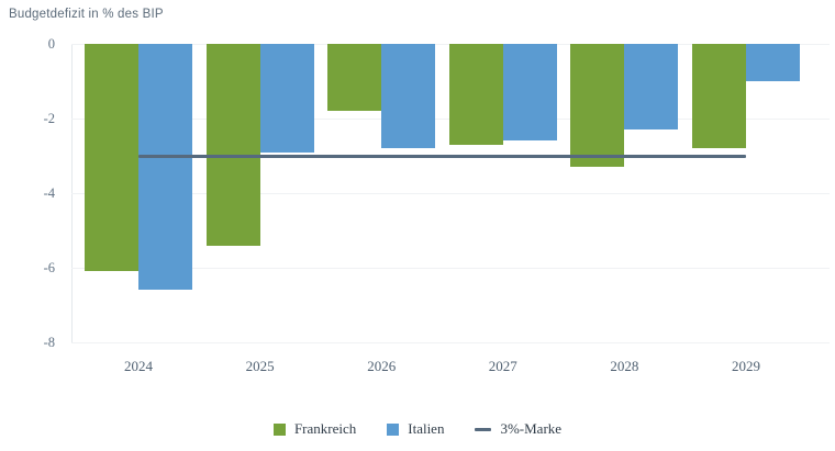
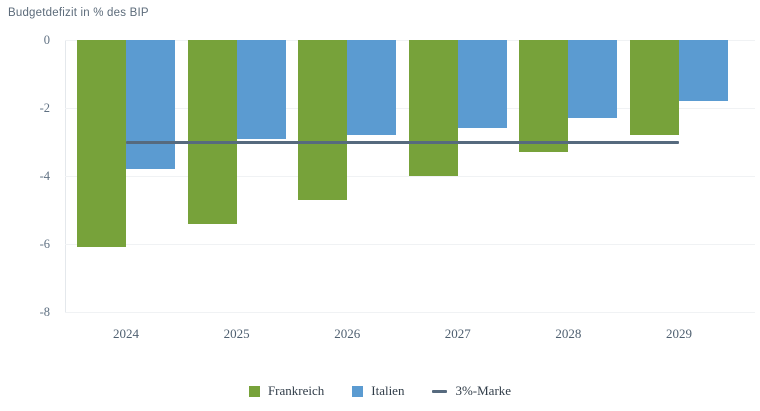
Italien/2024: -6.6 -> -3.8
Frankreich/2026: -1.8 -> -4.7
Frankreich/2027: -2.7 -> -4.0
Italien/2029: -1.0 -> -1.8
